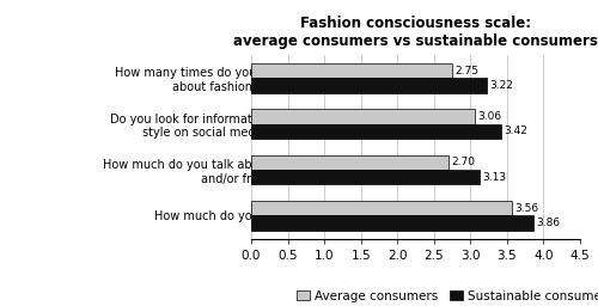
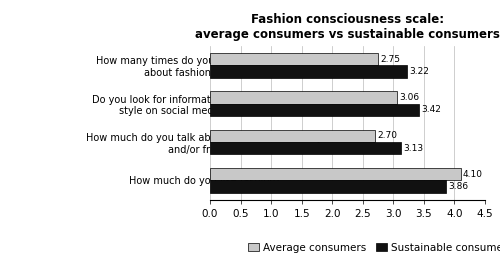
Average consumers/How much do you like fashion?: 3.56 -> 4.10
